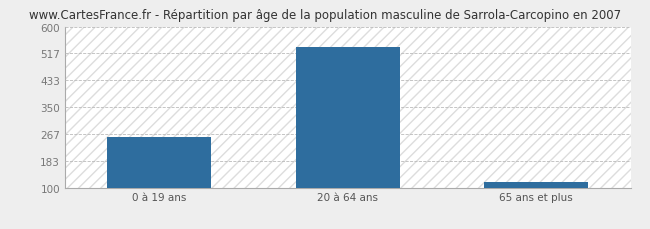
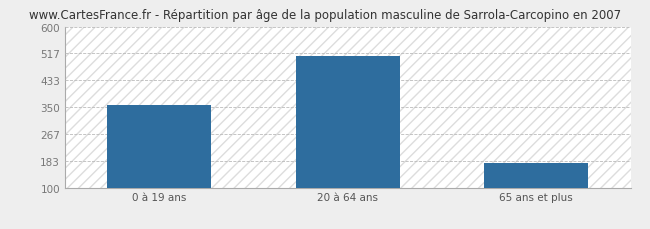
0 à 19 ans: 257 -> 355
20 à 64 ans: 537 -> 510
65 ans et plus: 117 -> 175
